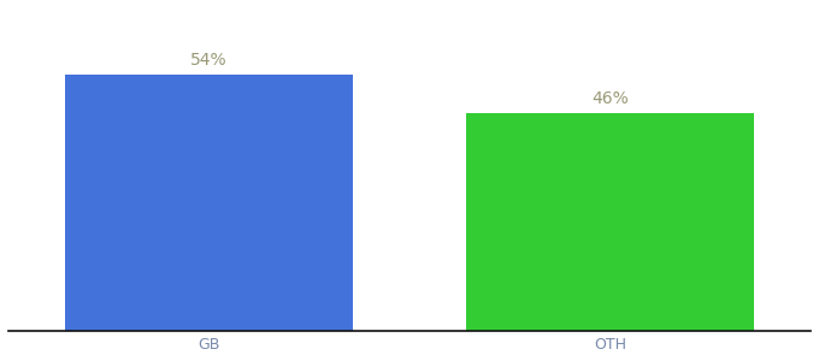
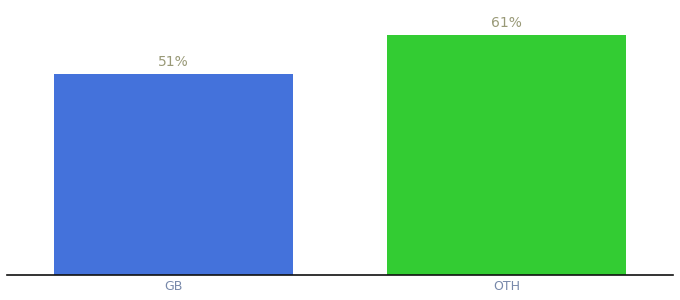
GB: 54% -> 51%
OTH: 46% -> 61%
